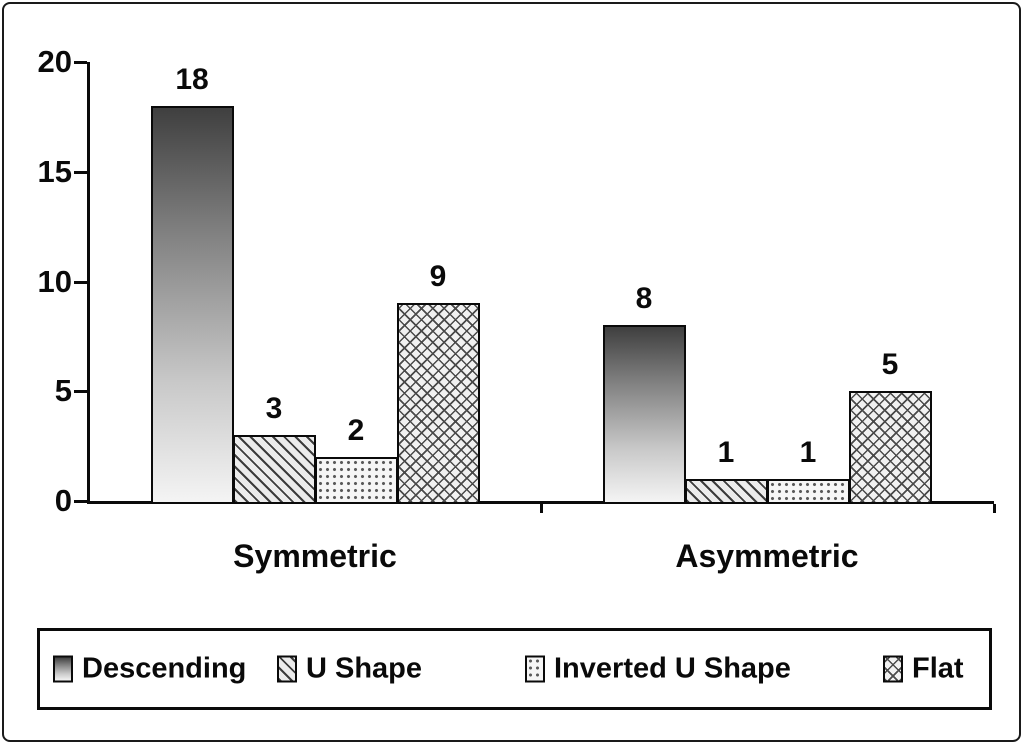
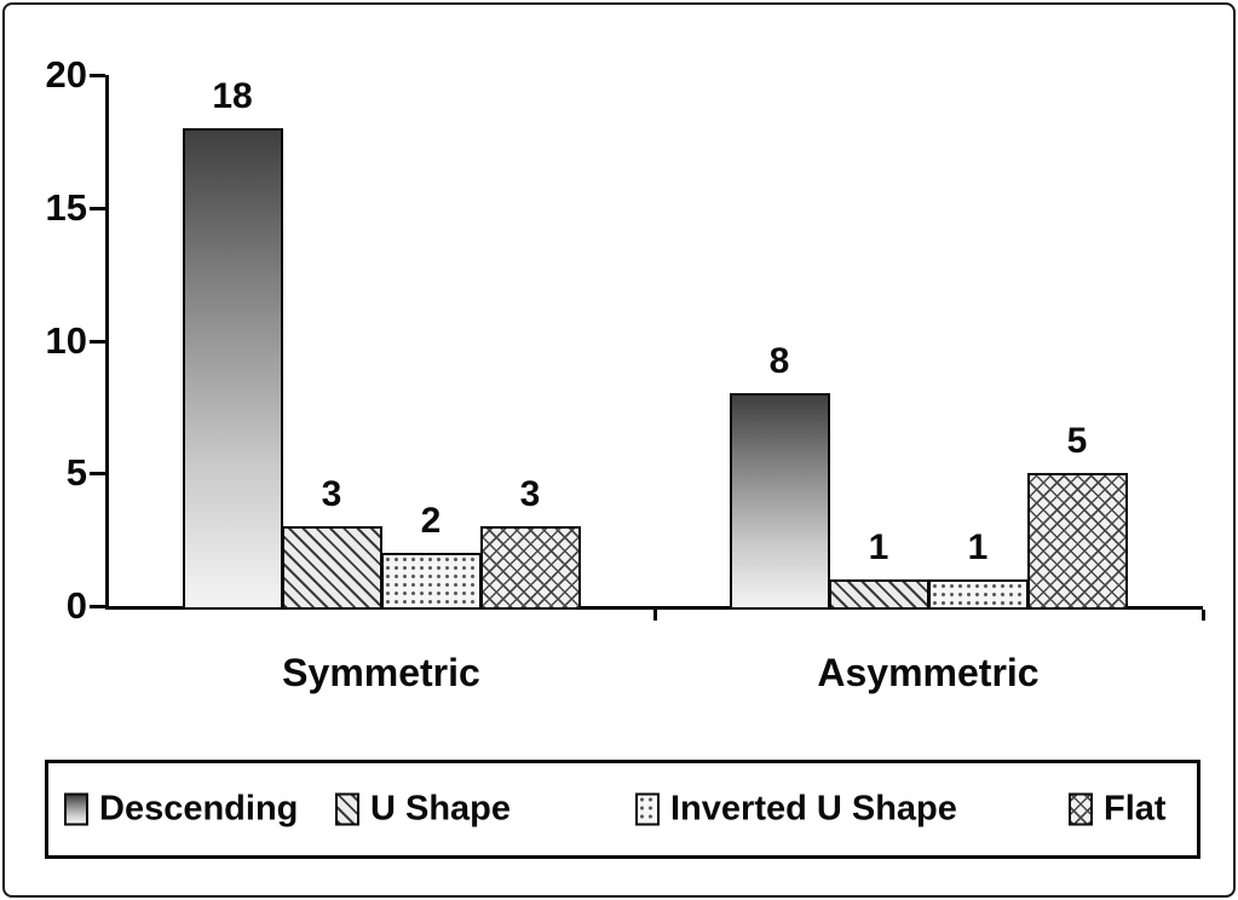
Flat/Symmetric: 9 -> 3
